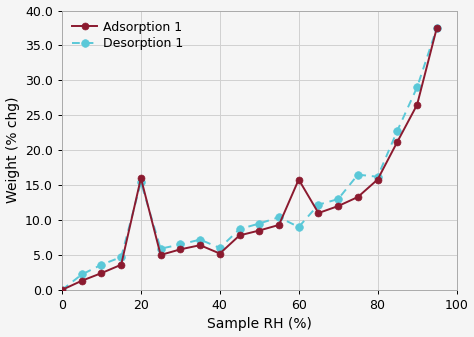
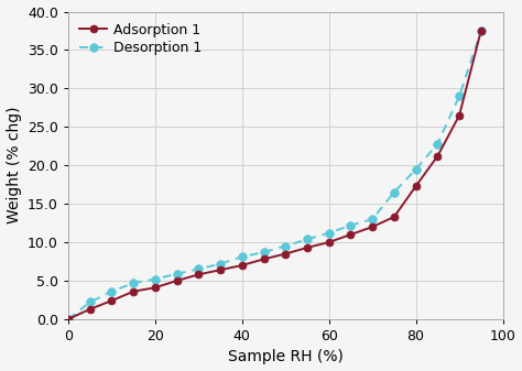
Adsorption 1/20: 16.0 -> 4.1
Desorption 1/20: 15.4 -> 5.2
Adsorption 1/40: 5.2 -> 7.0
Desorption 1/40: 6.0 -> 8.1
Adsorption 1/60: 15.8 -> 10.0
Desorption 1/60: 9.0 -> 11.2
Adsorption 1/80: 15.8 -> 17.3
Desorption 1/80: 16.2 -> 19.5
